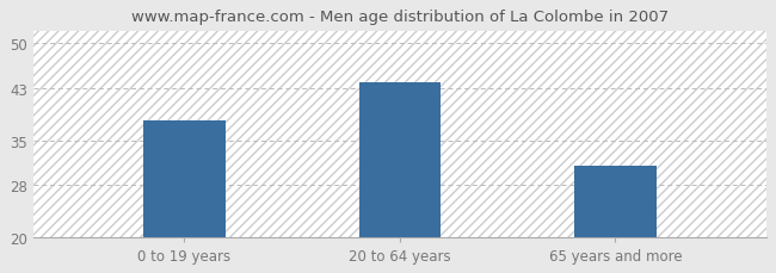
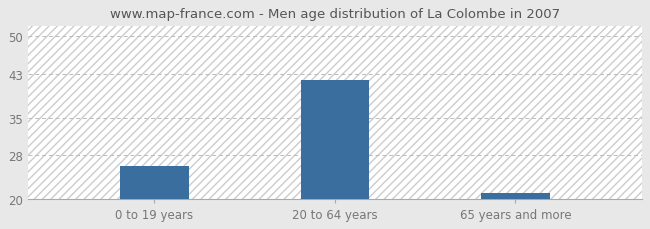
0 to 19 years: 38 -> 26
20 to 64 years: 44 -> 42
65 years and more: 31 -> 21
